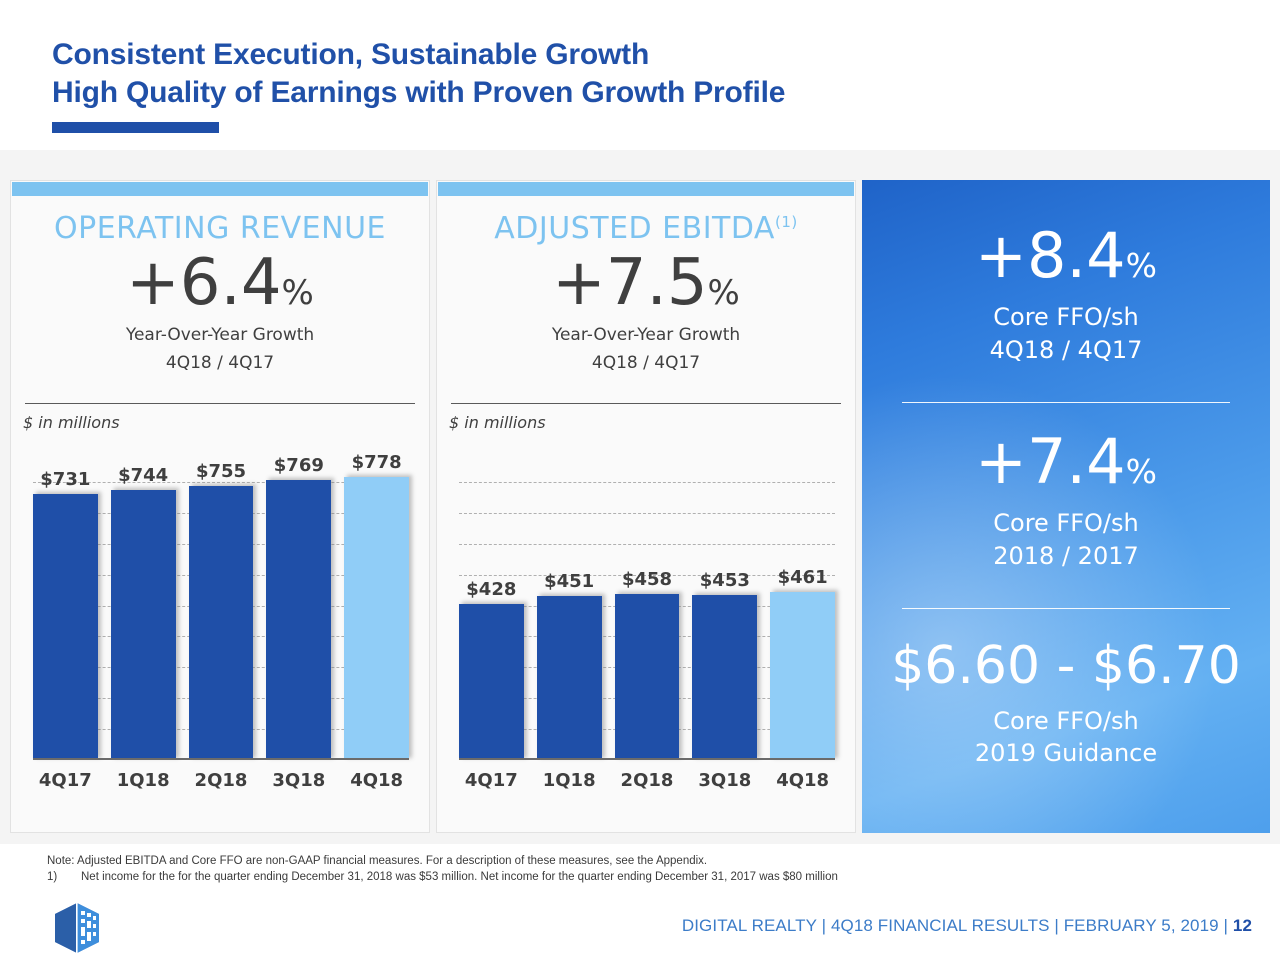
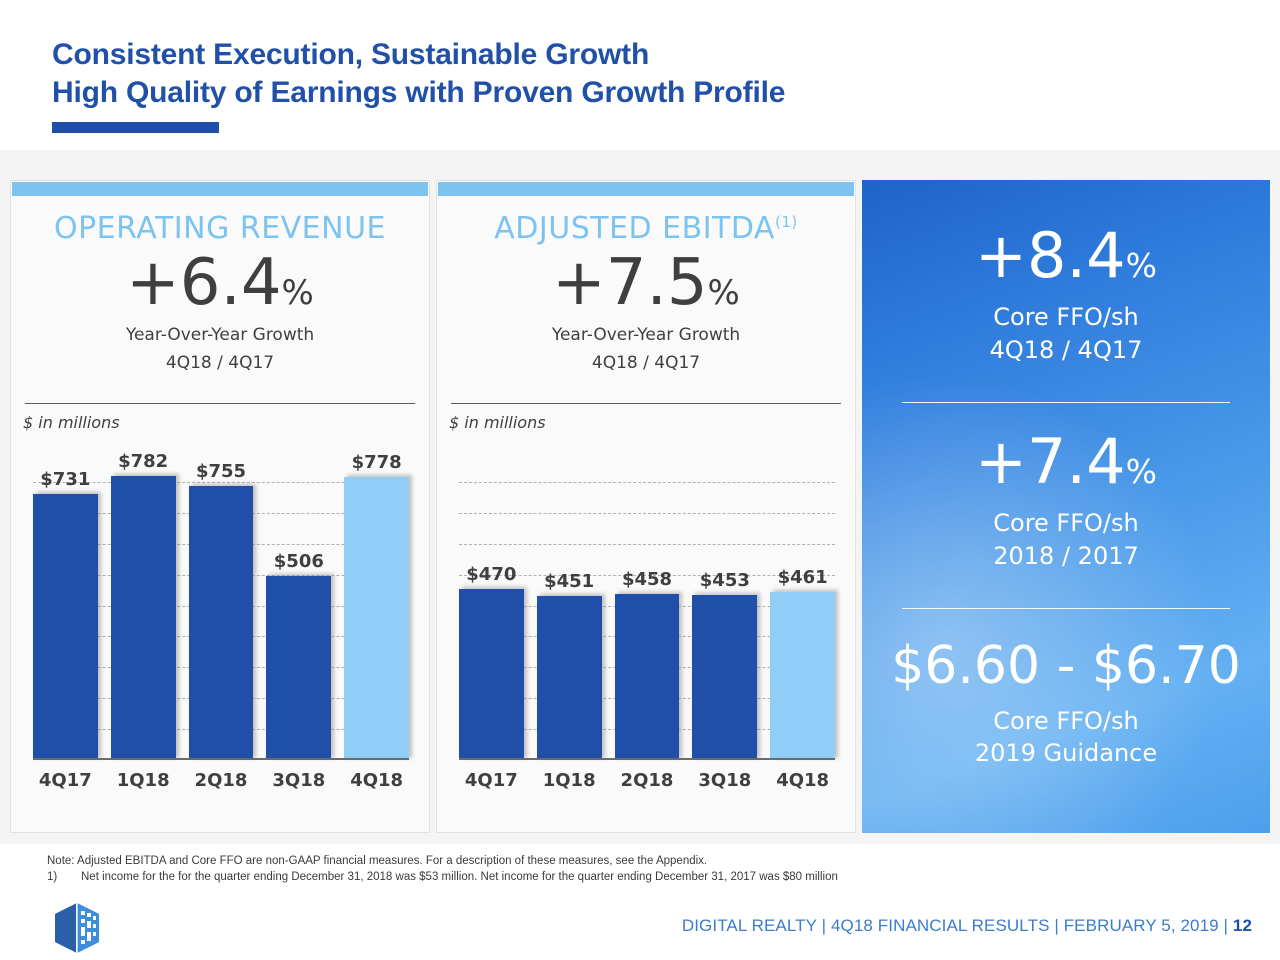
OPERATING REVENUE/1Q18: $744 -> $782
OPERATING REVENUE/3Q18: $769 -> $506
ADJUSTED EBITDA/4Q17: $428 -> $470
